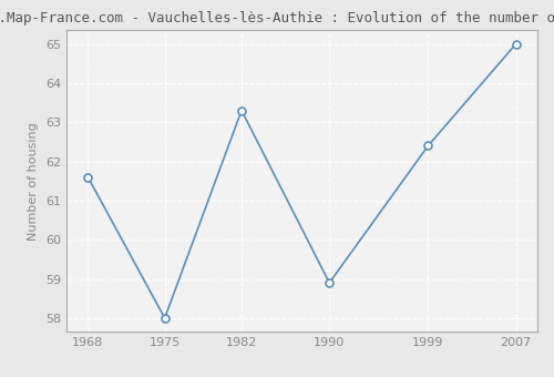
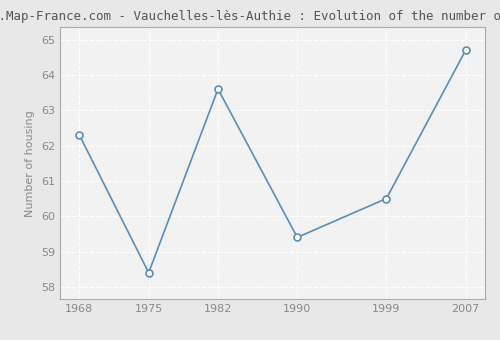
1968: 61.6 -> 62.3
1975: 58.0 -> 58.4
1982: 63.3 -> 63.6
1990: 58.9 -> 59.4
1999: 62.4 -> 60.5
2007: 65.0 -> 64.7
